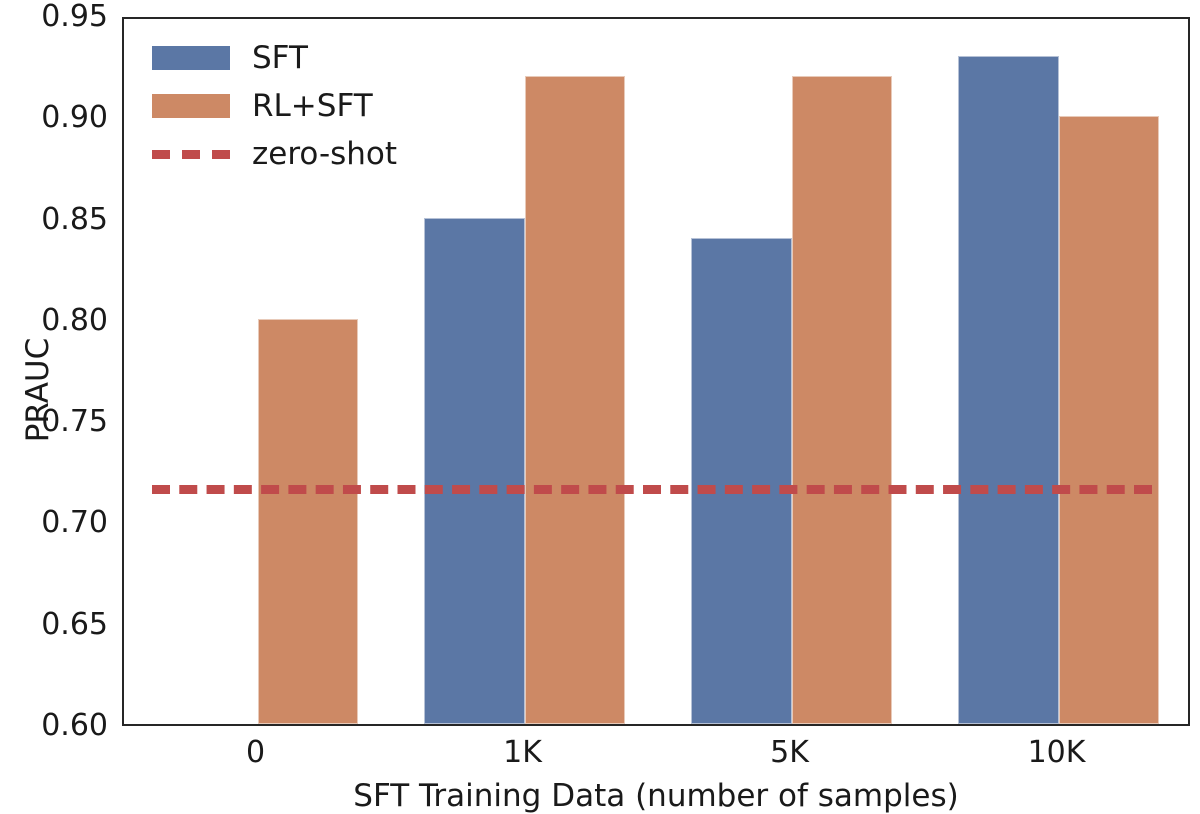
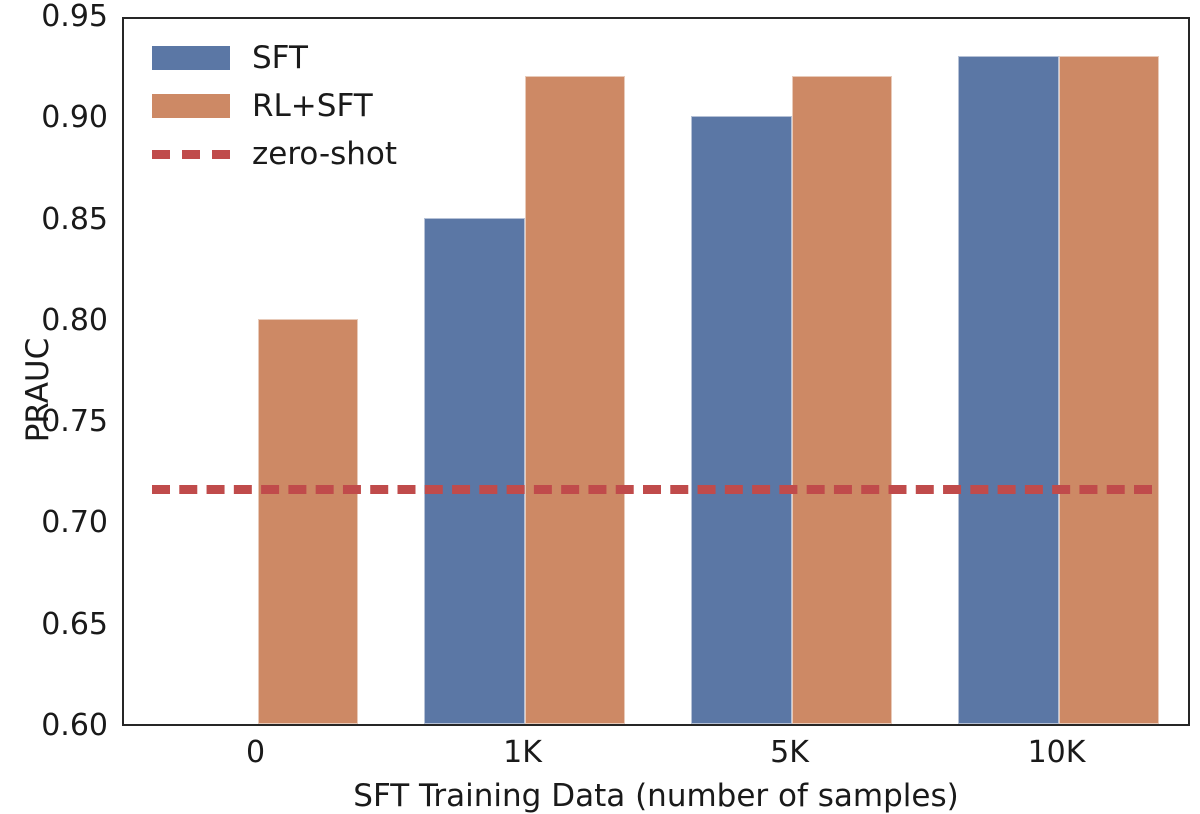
SFT/5K: 0.84 -> 0.90
RL+SFT/10K: 0.90 -> 0.93
